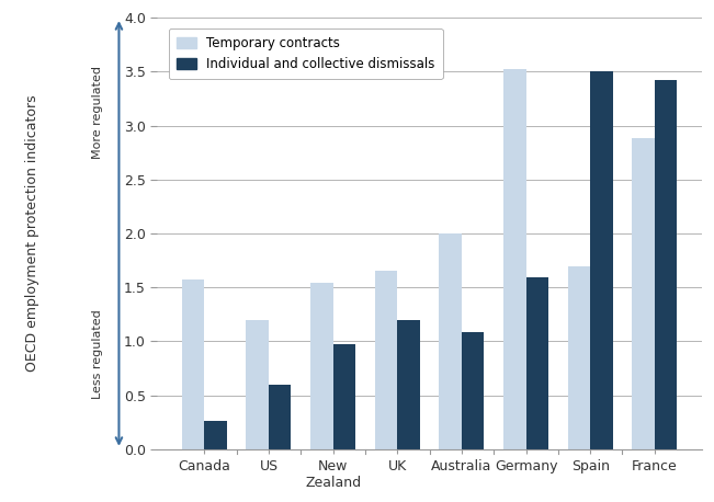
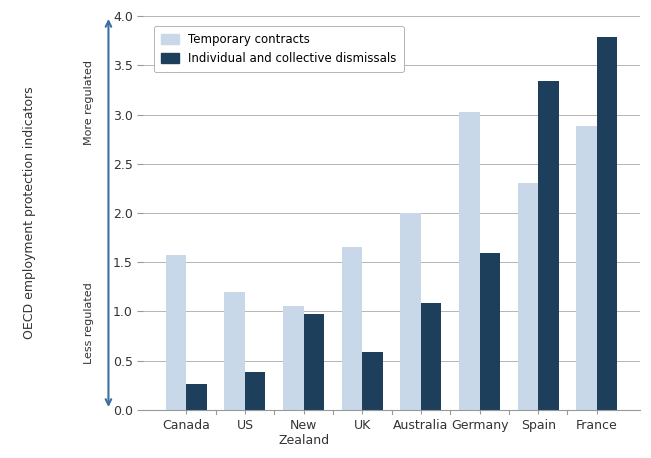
Individual and collective dismissals/US: 0.60 -> 0.38
Temporary contracts/New Zealand: 1.54 -> 1.06
Individual and collective dismissals/UK: 1.20 -> 0.59
Temporary contracts/Germany: 3.52 -> 3.03
Temporary contracts/Spain: 1.70 -> 2.30
Individual and collective dismissals/Spain: 3.50 -> 3.34
Individual and collective dismissals/France: 3.42 -> 3.79
